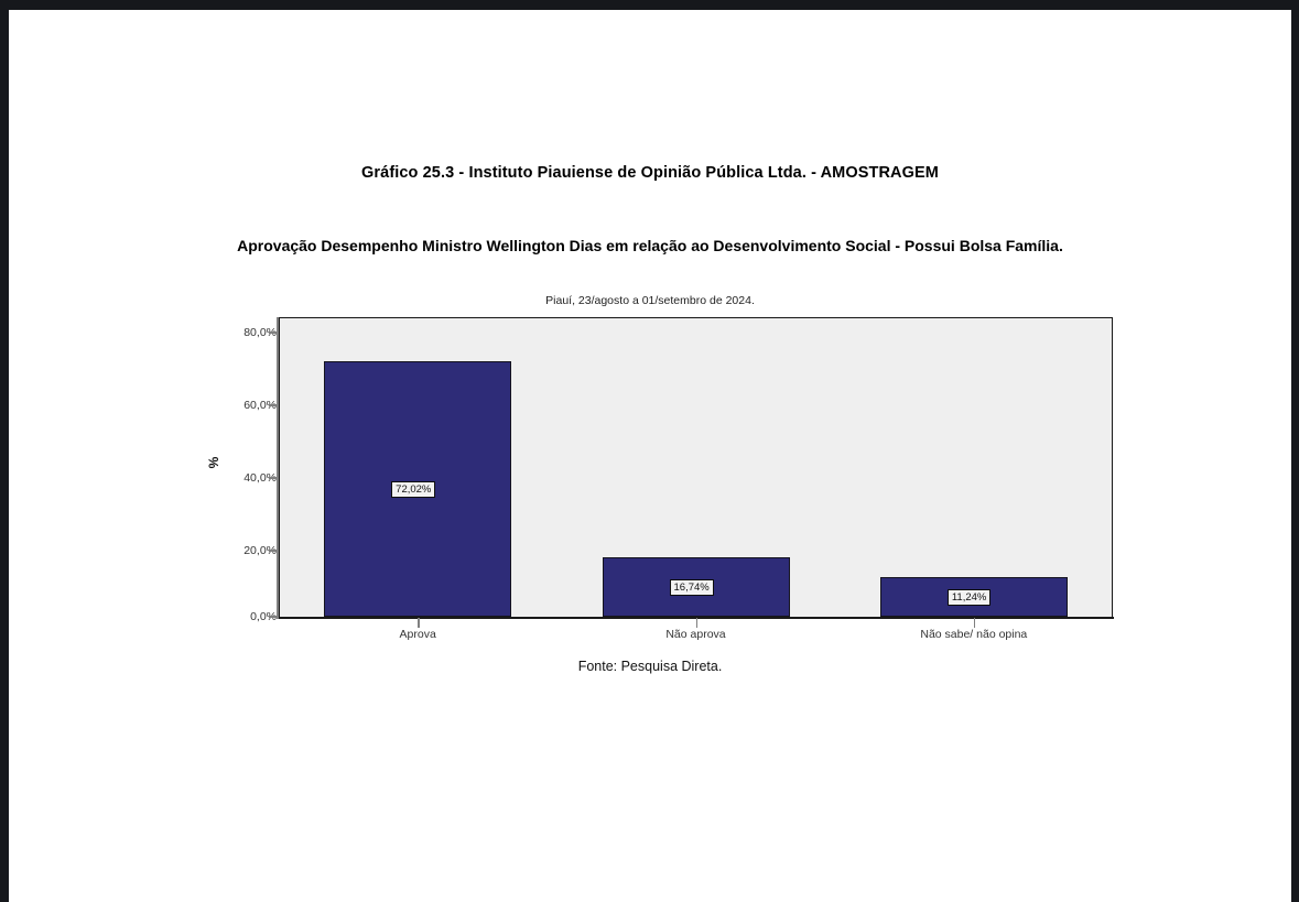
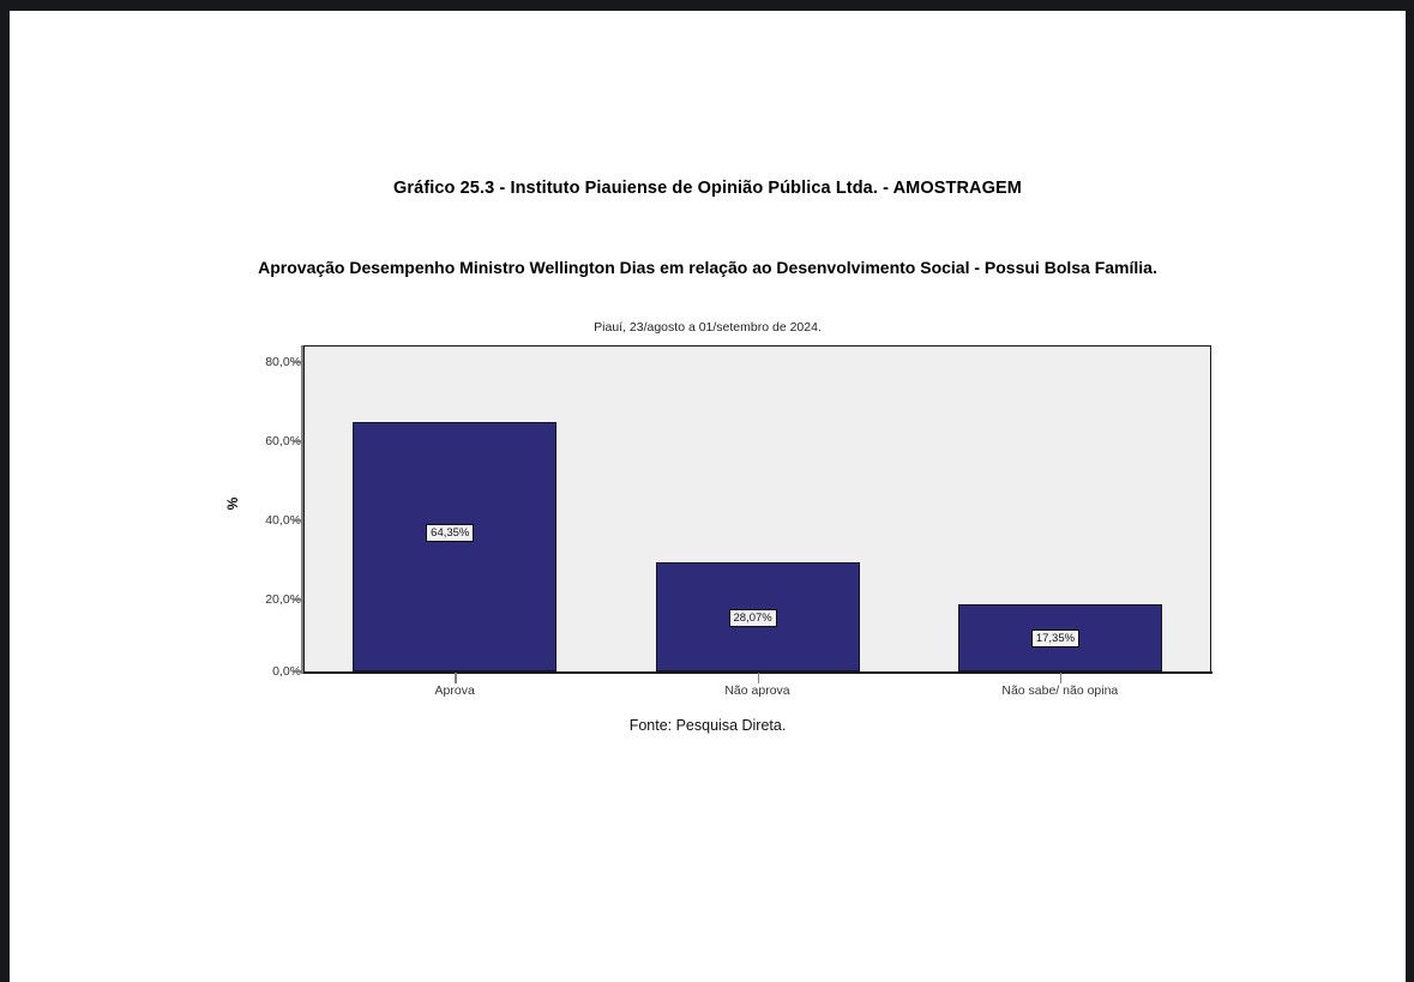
Aprova: 72,02% -> 64,35%
Não aprova: 16,74% -> 28,07%
Não sabe/ não opina: 11,24% -> 17,35%
